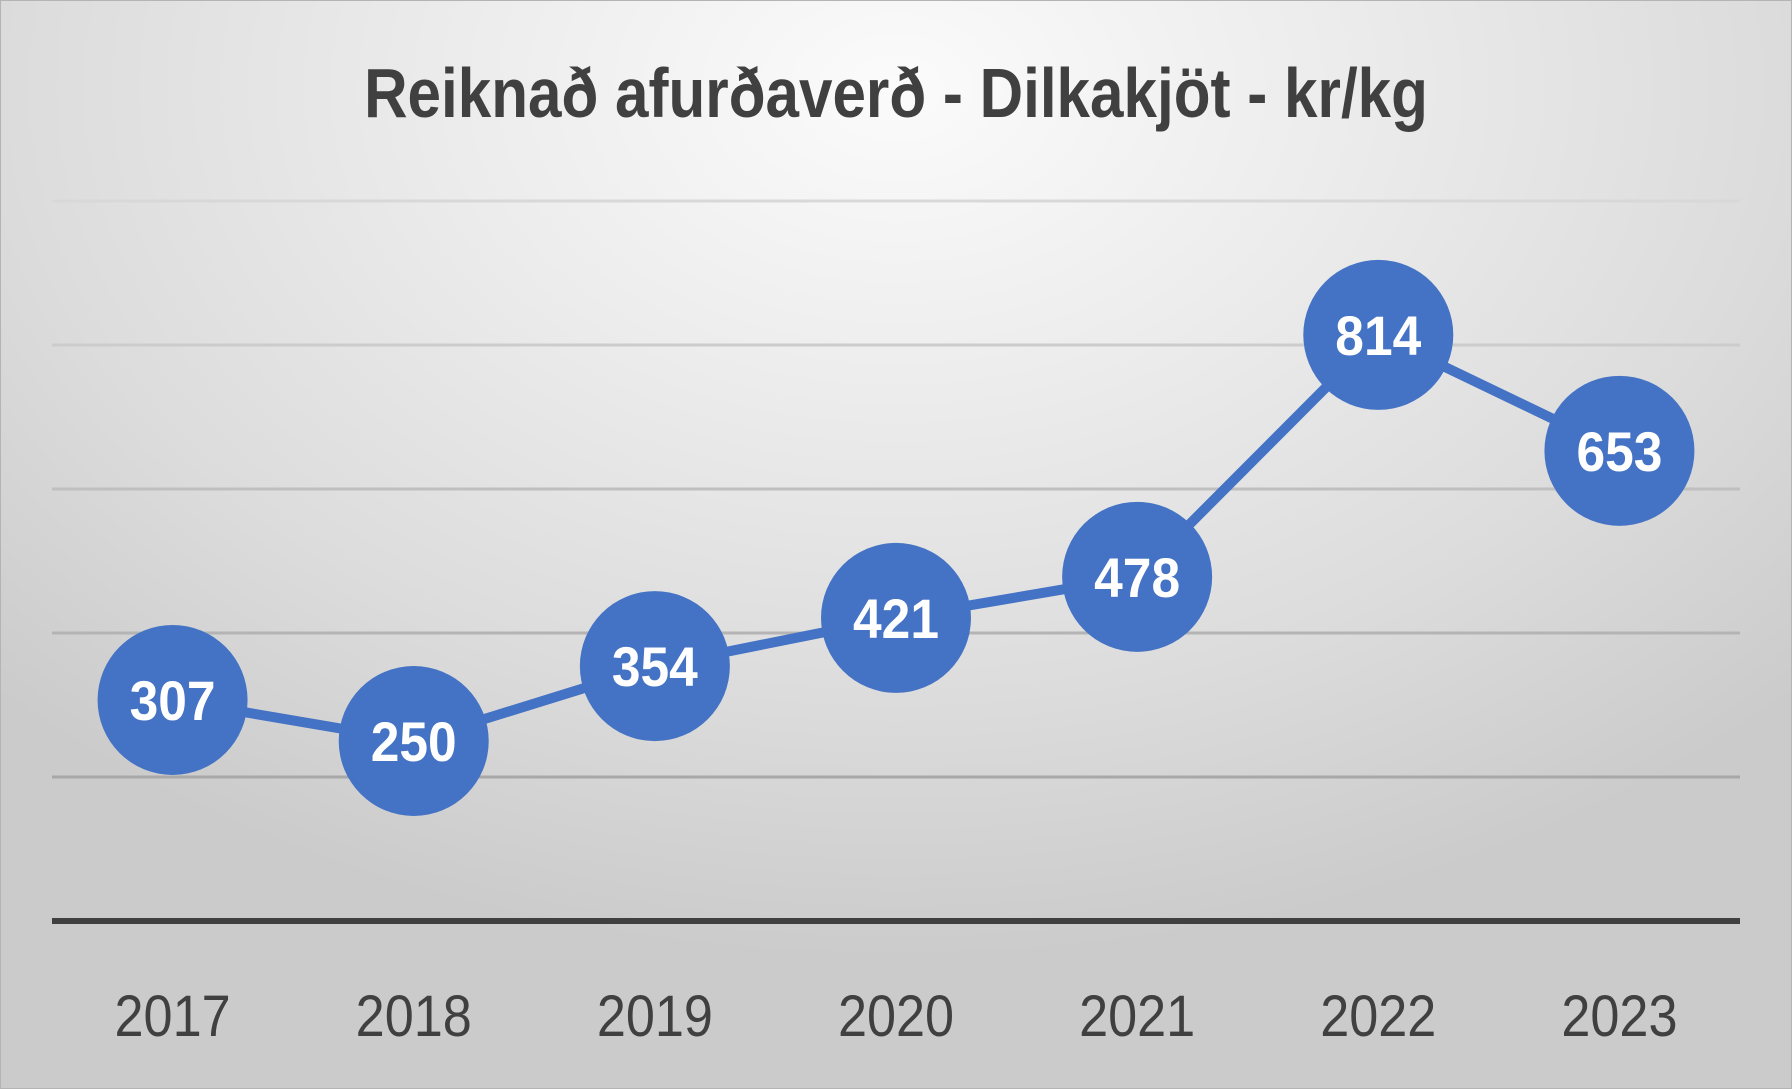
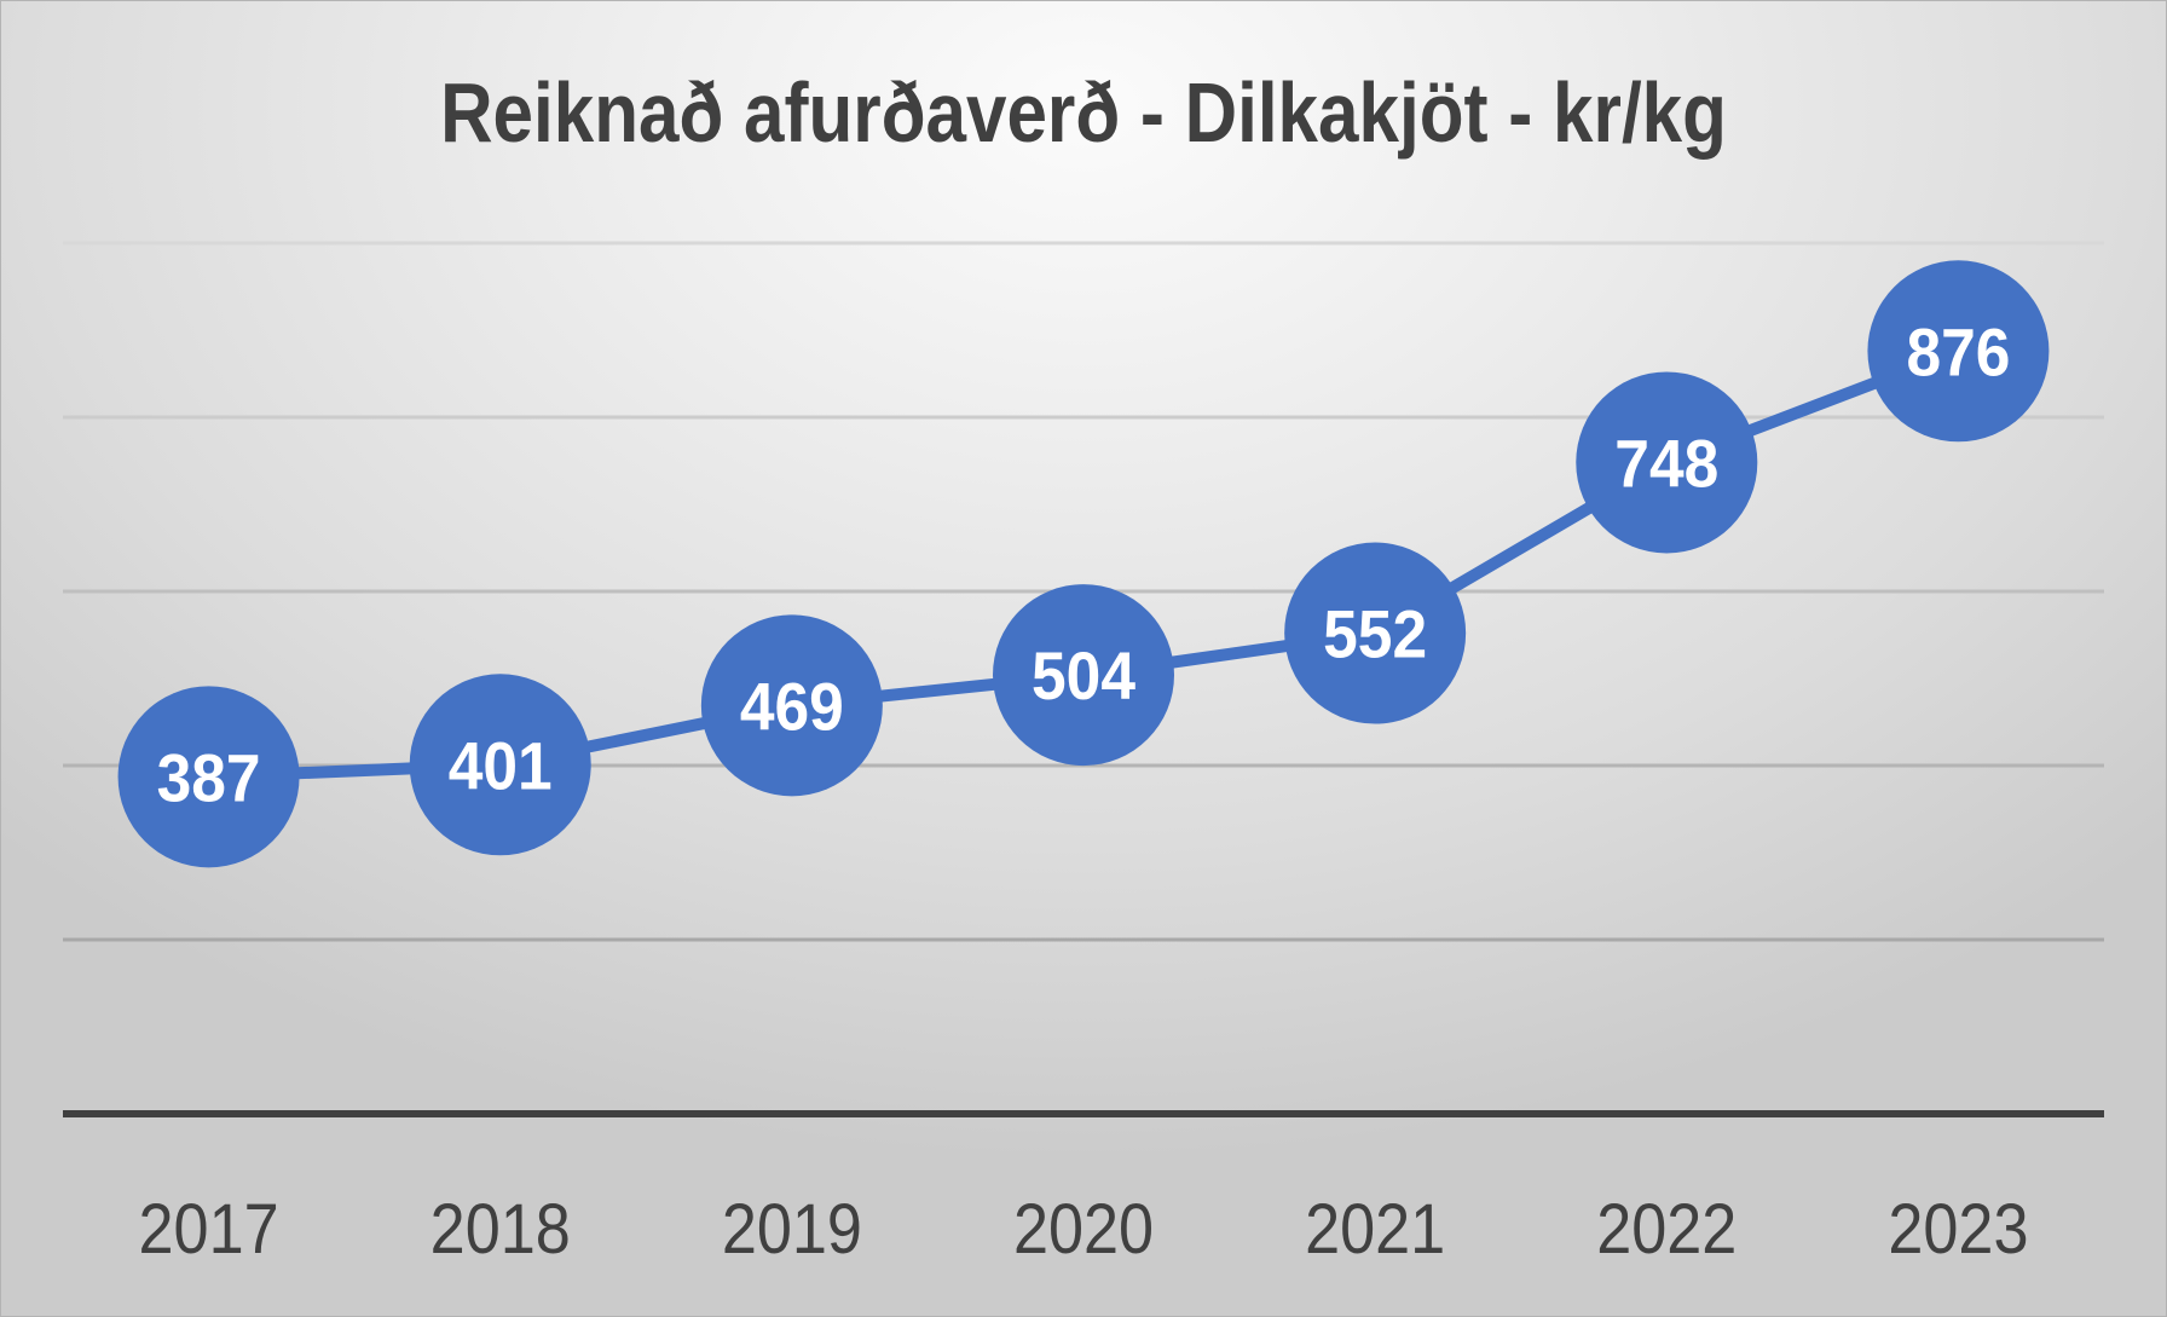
2017: 307 -> 387
2018: 250 -> 401
2019: 354 -> 469
2020: 421 -> 504
2021: 478 -> 552
2022: 814 -> 748
2023: 653 -> 876
